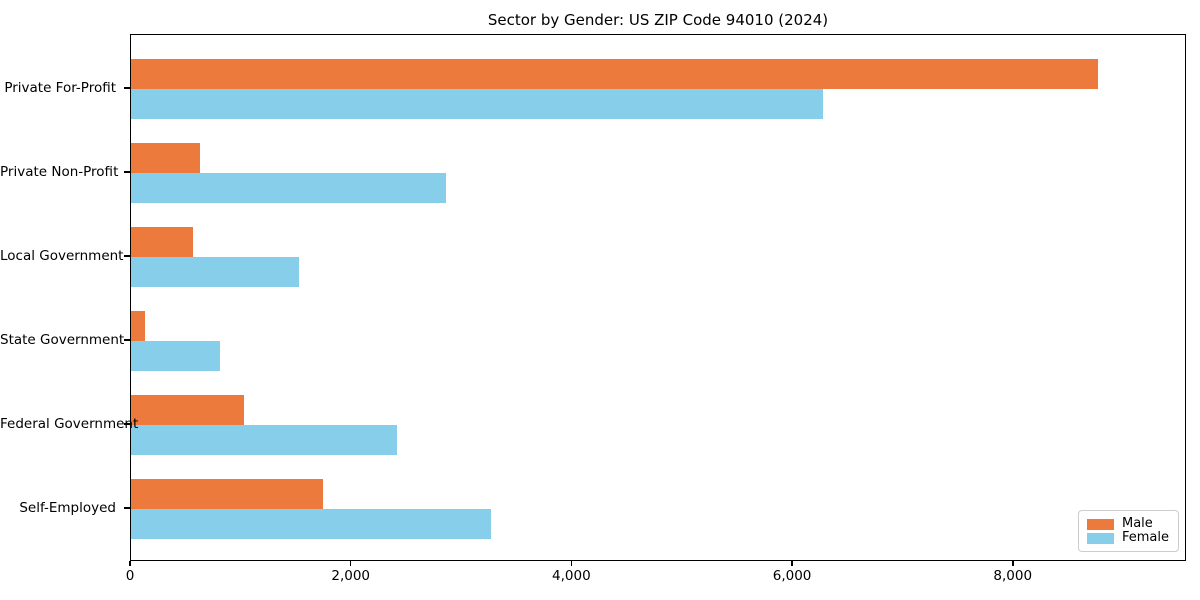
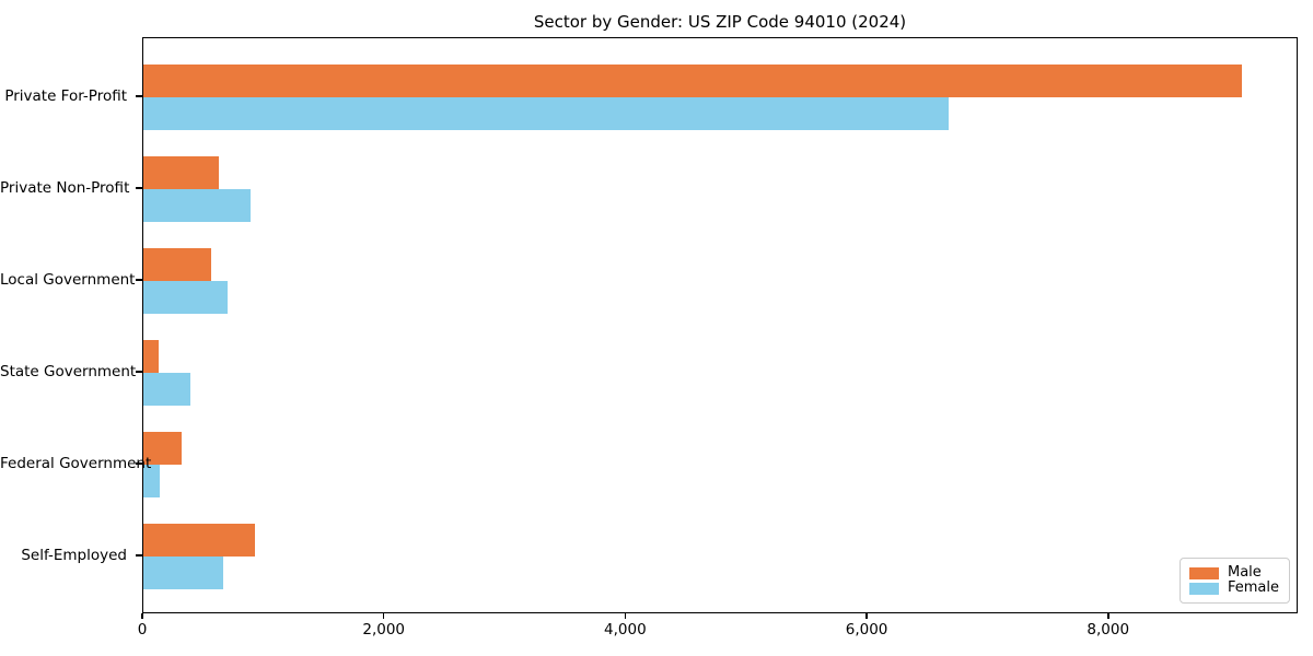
Male/Private For-Profit: 8760 -> 9100
Female/Private For-Profit: 6270 -> 6670
Female/Private Non-Profit: 2850 -> 880
Female/Local Government: 1520 -> 700
Female/State Government: 810 -> 380
Male/Federal Government: 1020 -> 320
Female/Federal Government: 2410 -> 140
Male/Self-Employed: 1740 -> 920
Female/Self-Employed: 3260 -> 660
